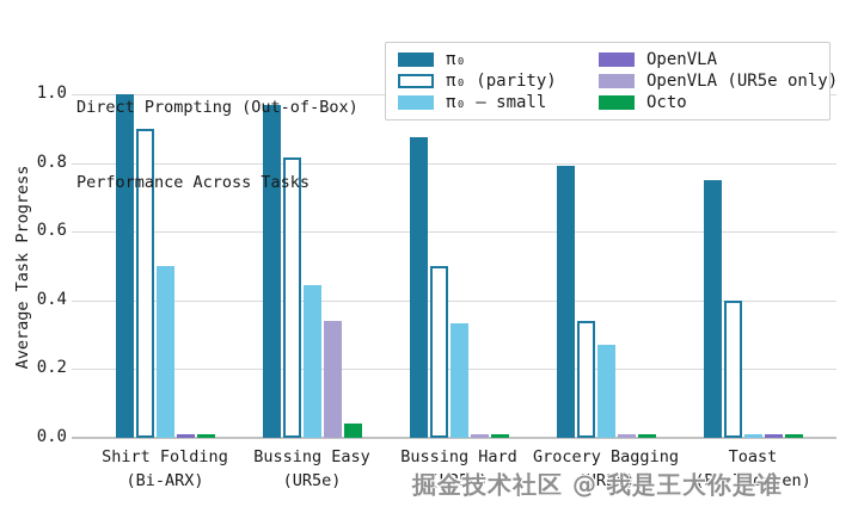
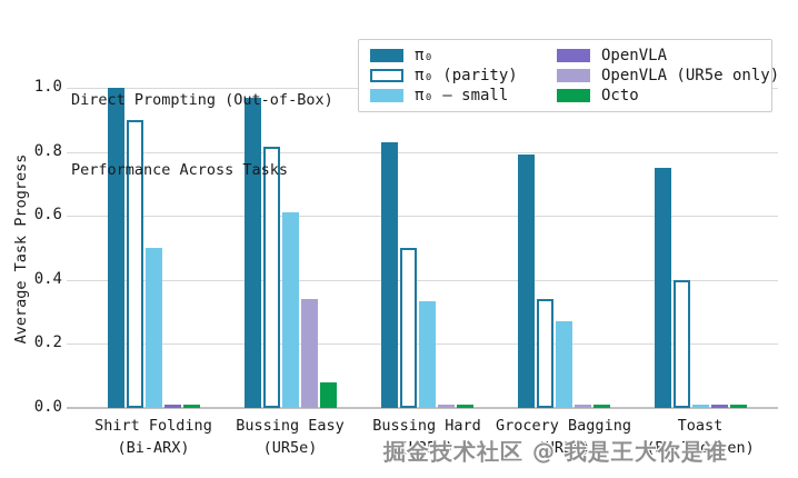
π₀ – small/Bussing Easy (UR5e): 0.45 -> 0.61
Octo/Bussing Easy (UR5e): 0.04 -> 0.08
π₀/Bussing Hard (UR5e): 0.88 -> 0.83
